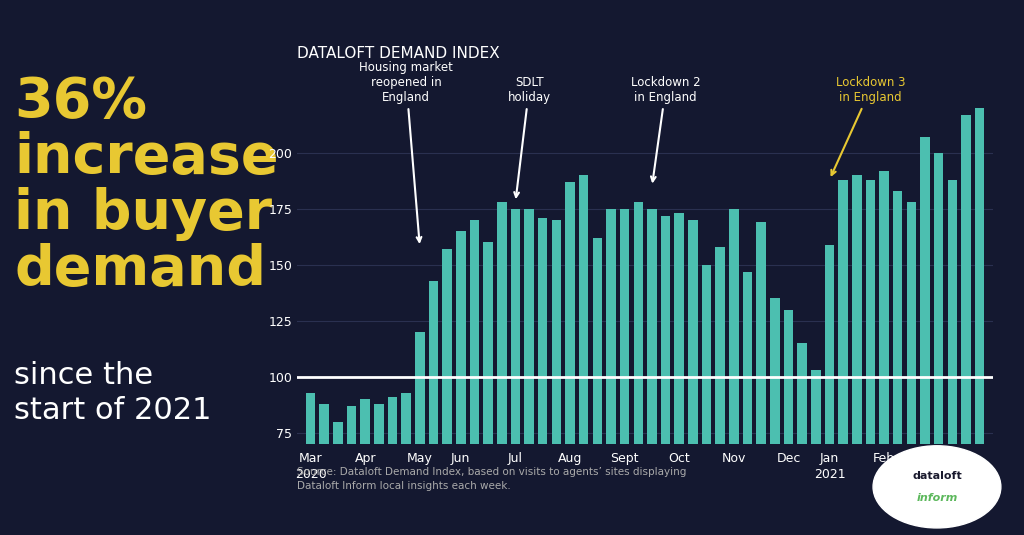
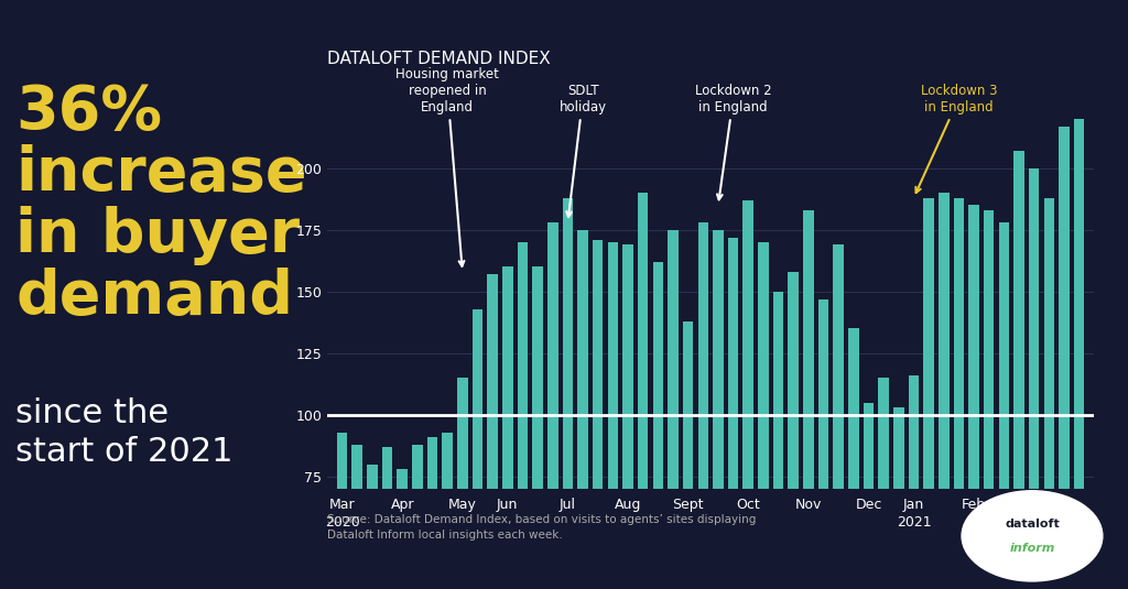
Apr: 90 -> 78
May: 120 -> 115
Jun: 165 -> 160
Jul: 175 -> 188
Aug: 187 -> 169
Sept: 175 -> 138
Oct: 173 -> 187
Nov: 175 -> 183
Dec: 130 -> 105
Jan 2021: 159 -> 116
Feb: 192 -> 185
